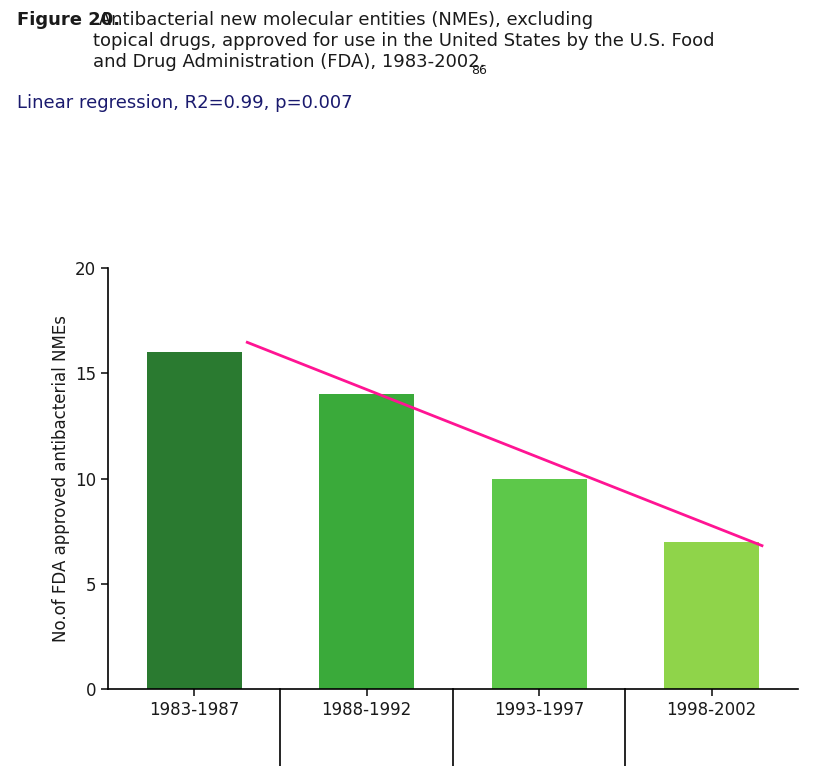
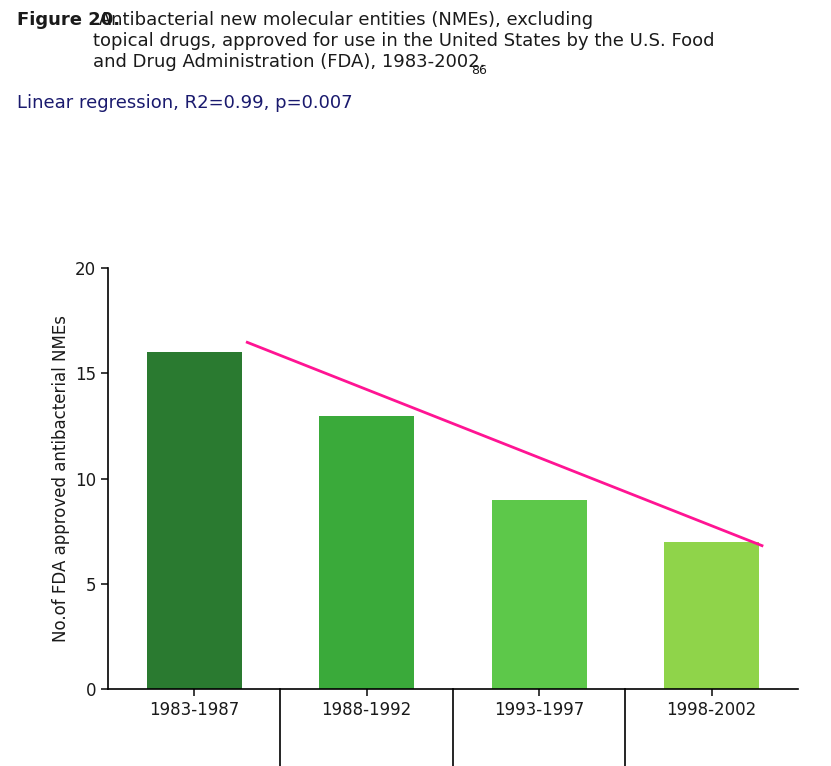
1988-1992: 14 -> 13
1993-1997: 10 -> 9
